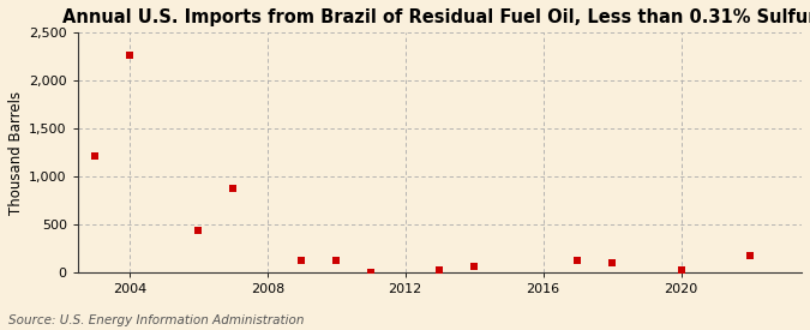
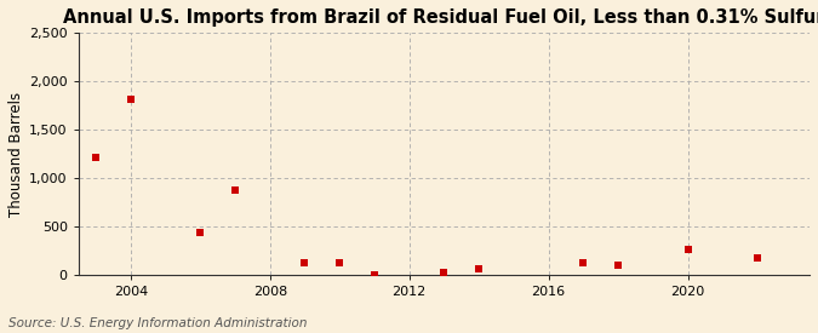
2004: 2,270 -> 1,820
2020: 20 -> 260
